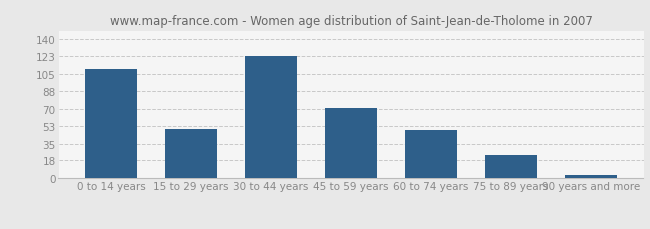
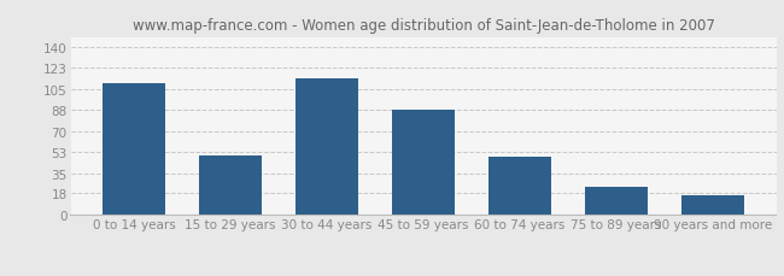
30 to 44 years: 123 -> 114
45 to 59 years: 71 -> 88
90 years and more: 3 -> 16
